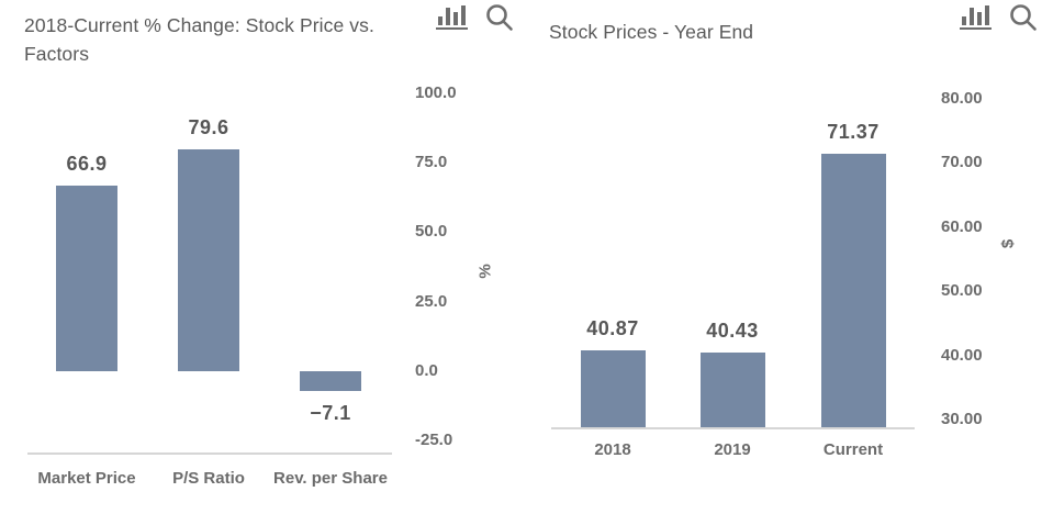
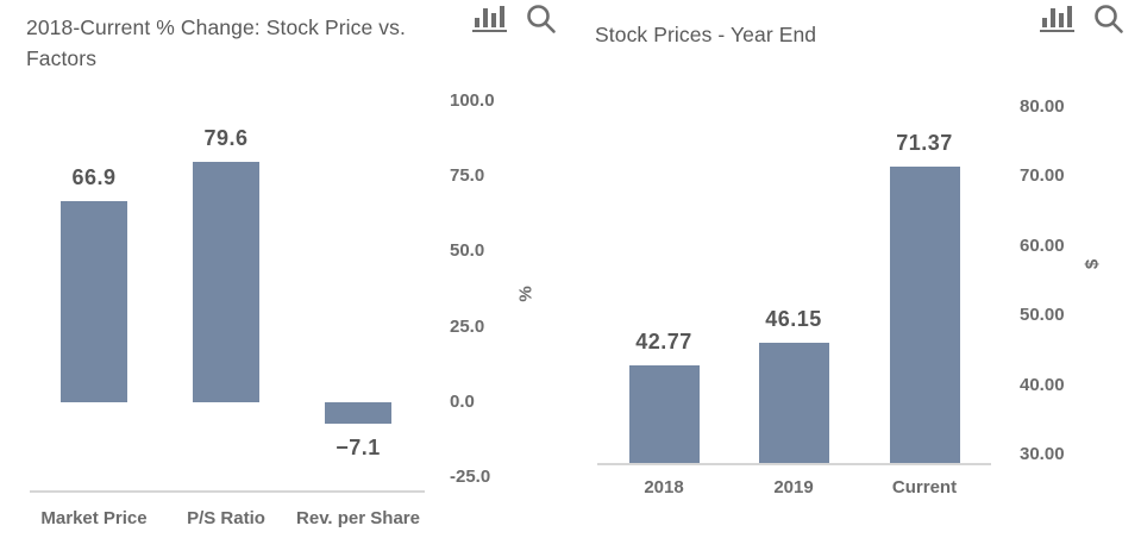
Stock Prices - Year End/2018: 40.87 -> 42.77
Stock Prices - Year End/2019: 40.43 -> 46.15
